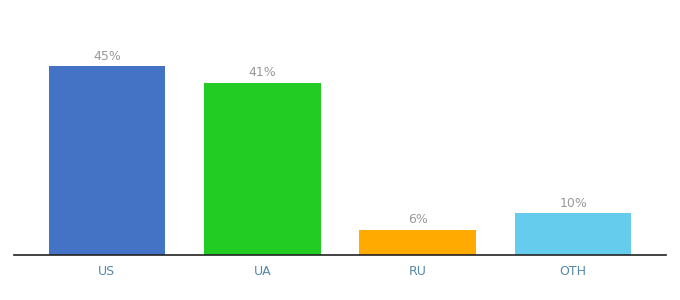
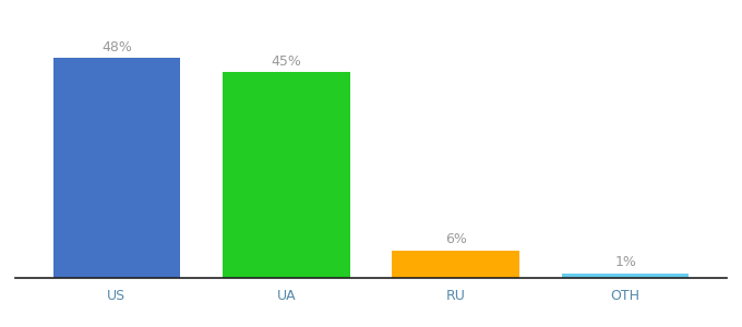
US: 45% -> 48%
UA: 41% -> 45%
OTH: 10% -> 1%
